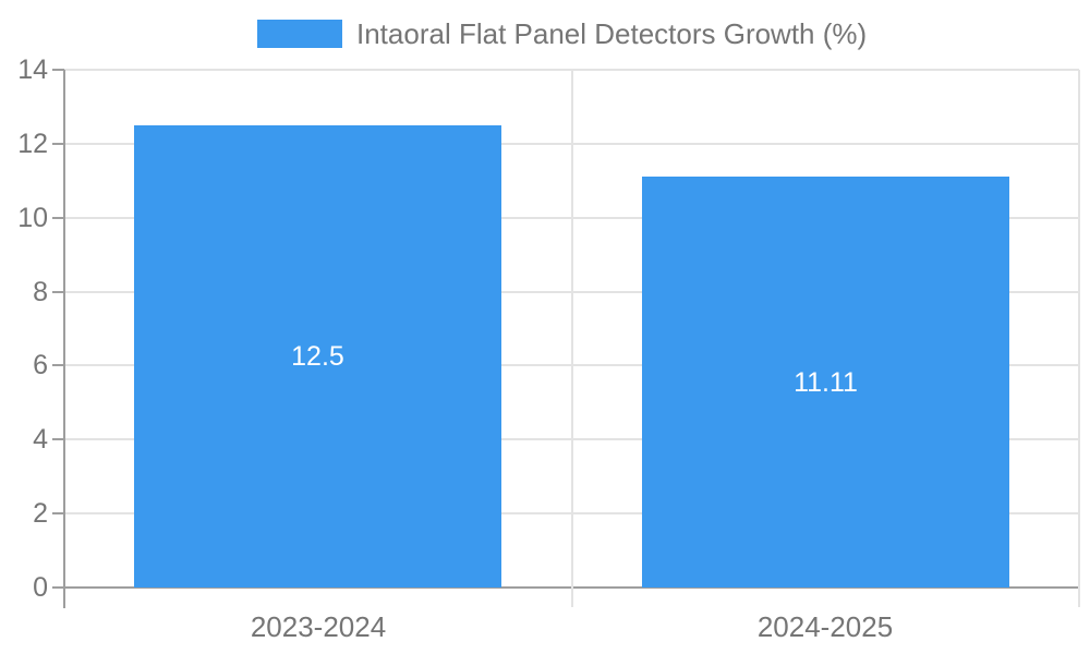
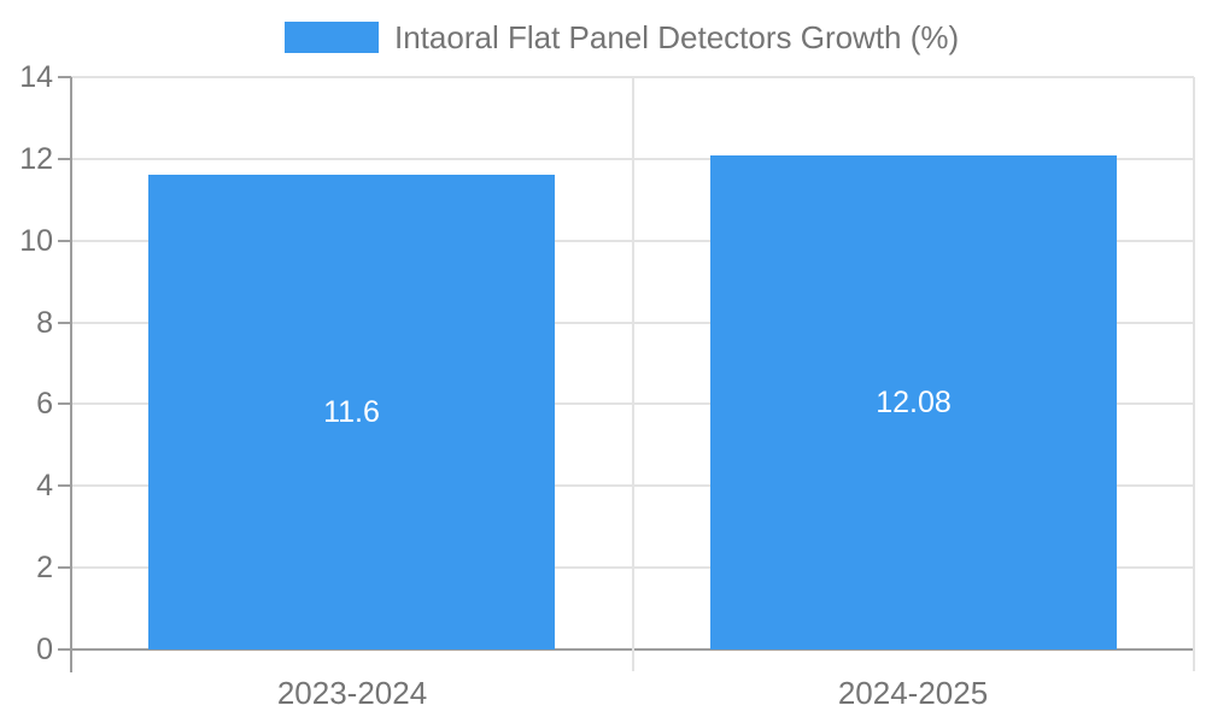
2023-2024: 12.5 -> 11.6
2024-2025: 11.11 -> 12.08
